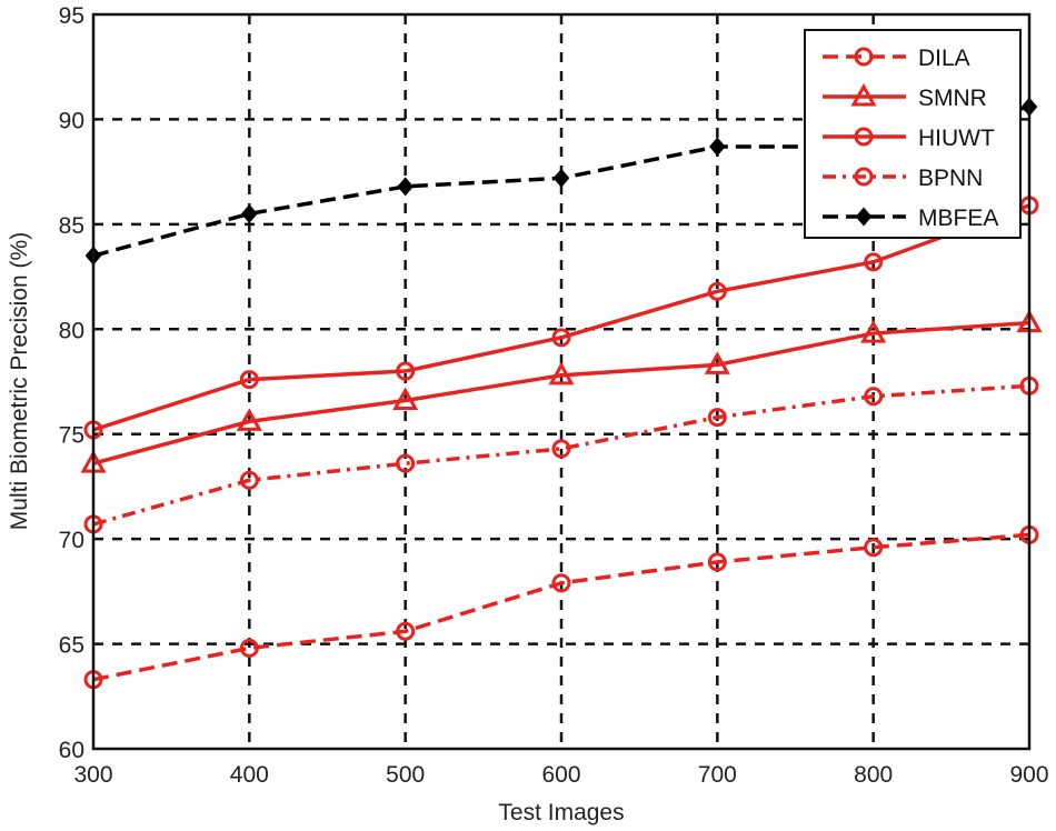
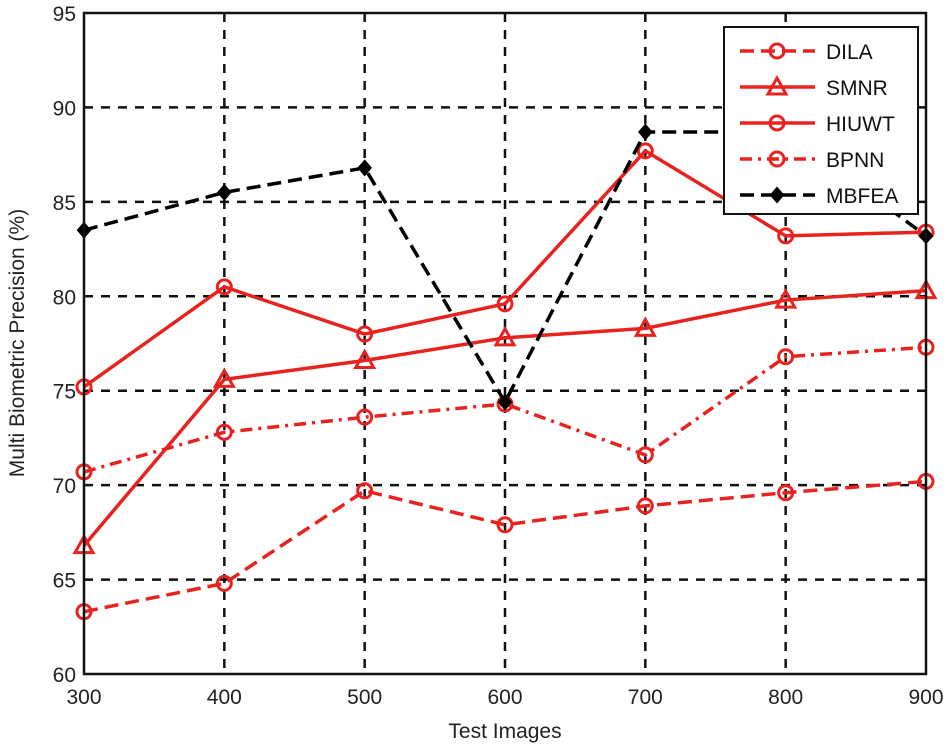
SMNR/300: 73.6 -> 66.8
HIUWT/400: 77.6 -> 80.5
DILA/500: 65.6 -> 69.7
MBFEA/600: 87.2 -> 74.4
HIUWT/700: 81.8 -> 87.7
BPNN/700: 75.8 -> 71.6
HIUWT/900: 85.9 -> 83.4
MBFEA/900: 90.6 -> 83.2
